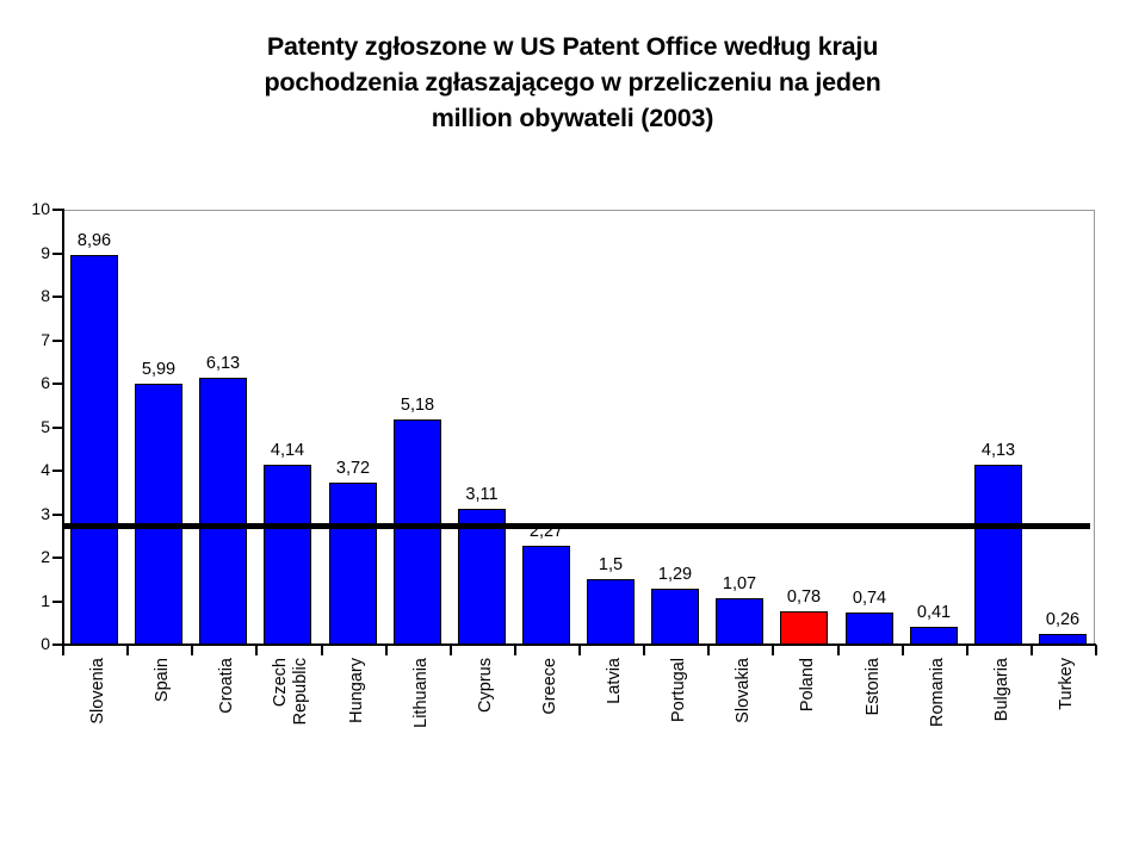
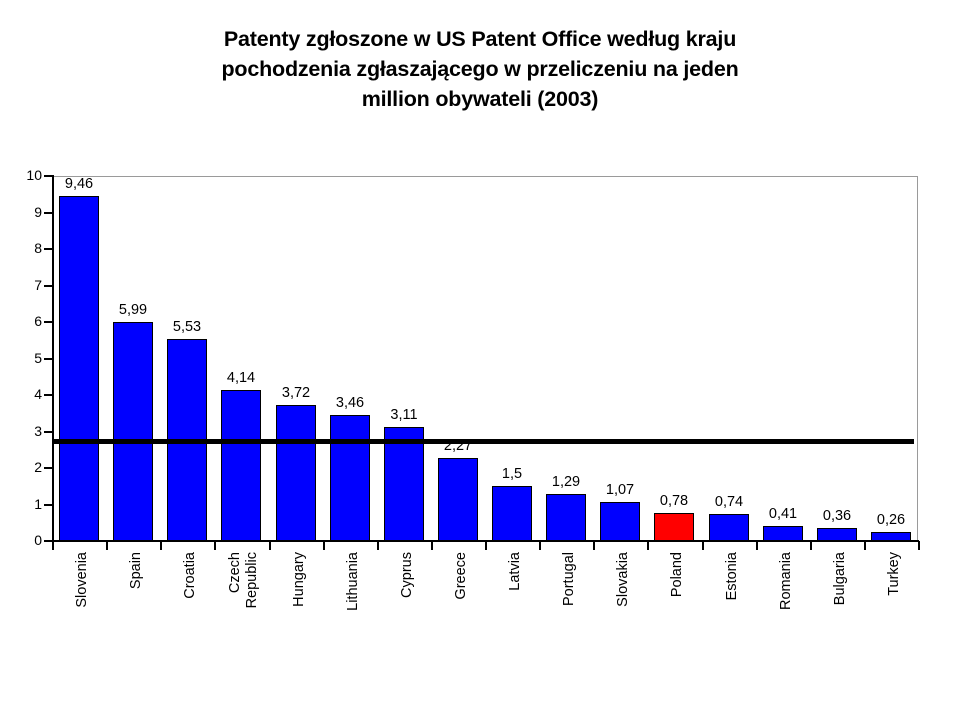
Slovenia: 8,96 -> 9,46
Croatia: 6,13 -> 5,53
Lithuania: 5,18 -> 3,46
Bulgaria: 4,13 -> 0,36
